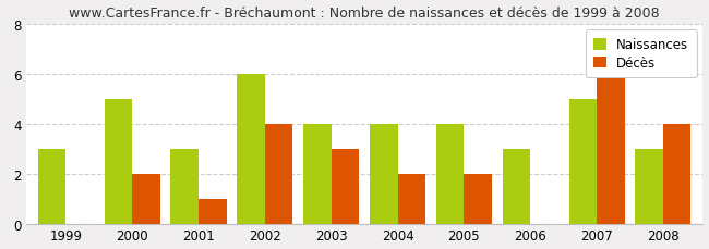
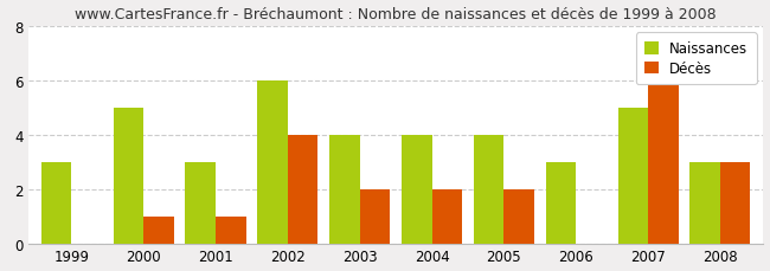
Décès/2000: 2 -> 1
Décès/2003: 3 -> 2
Décès/2008: 4 -> 3
